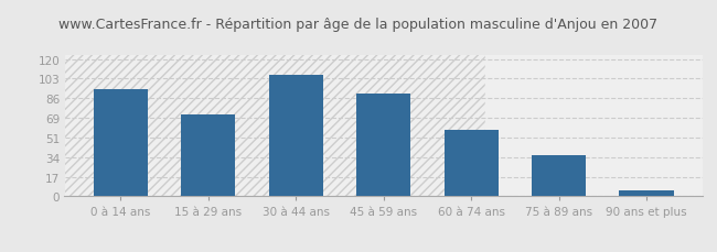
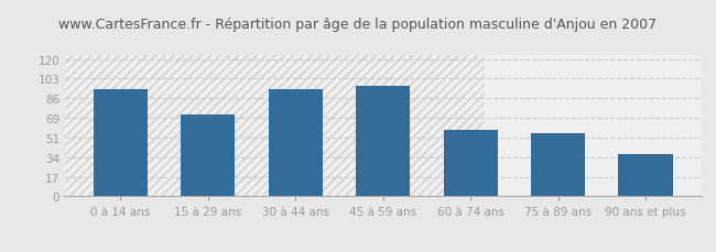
30 à 44 ans: 106 -> 94
45 à 59 ans: 90 -> 97
75 à 89 ans: 36 -> 55
90 ans et plus: 5 -> 37
